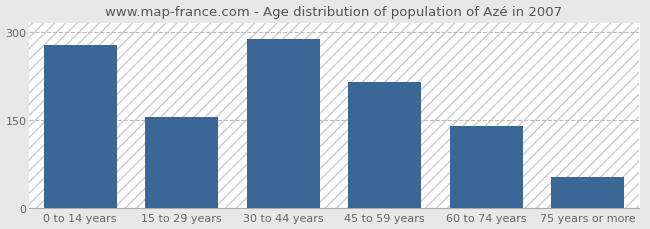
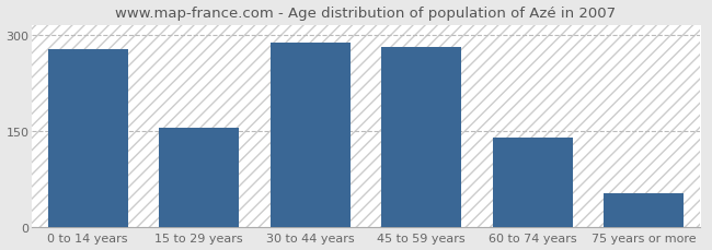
45 to 59 years: 214 -> 281
